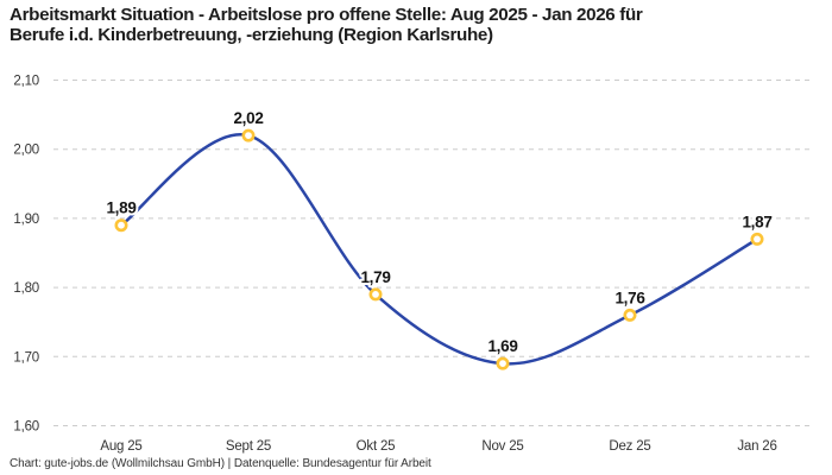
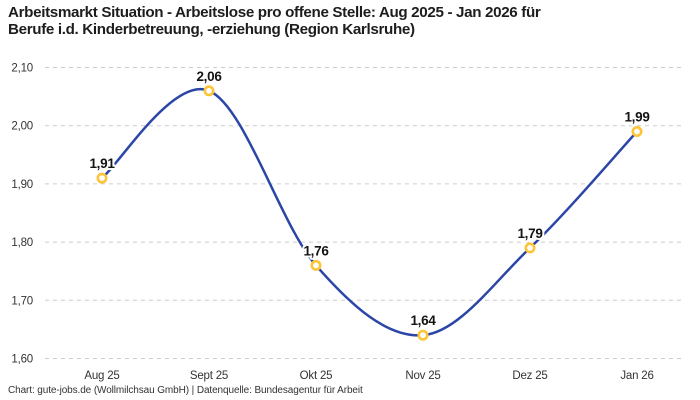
Aug 25: 1,89 -> 1,91
Sept 25: 2,02 -> 2,06
Okt 25: 1,79 -> 1,76
Nov 25: 1,69 -> 1,64
Dez 25: 1,76 -> 1,79
Jan 26: 1,87 -> 1,99
